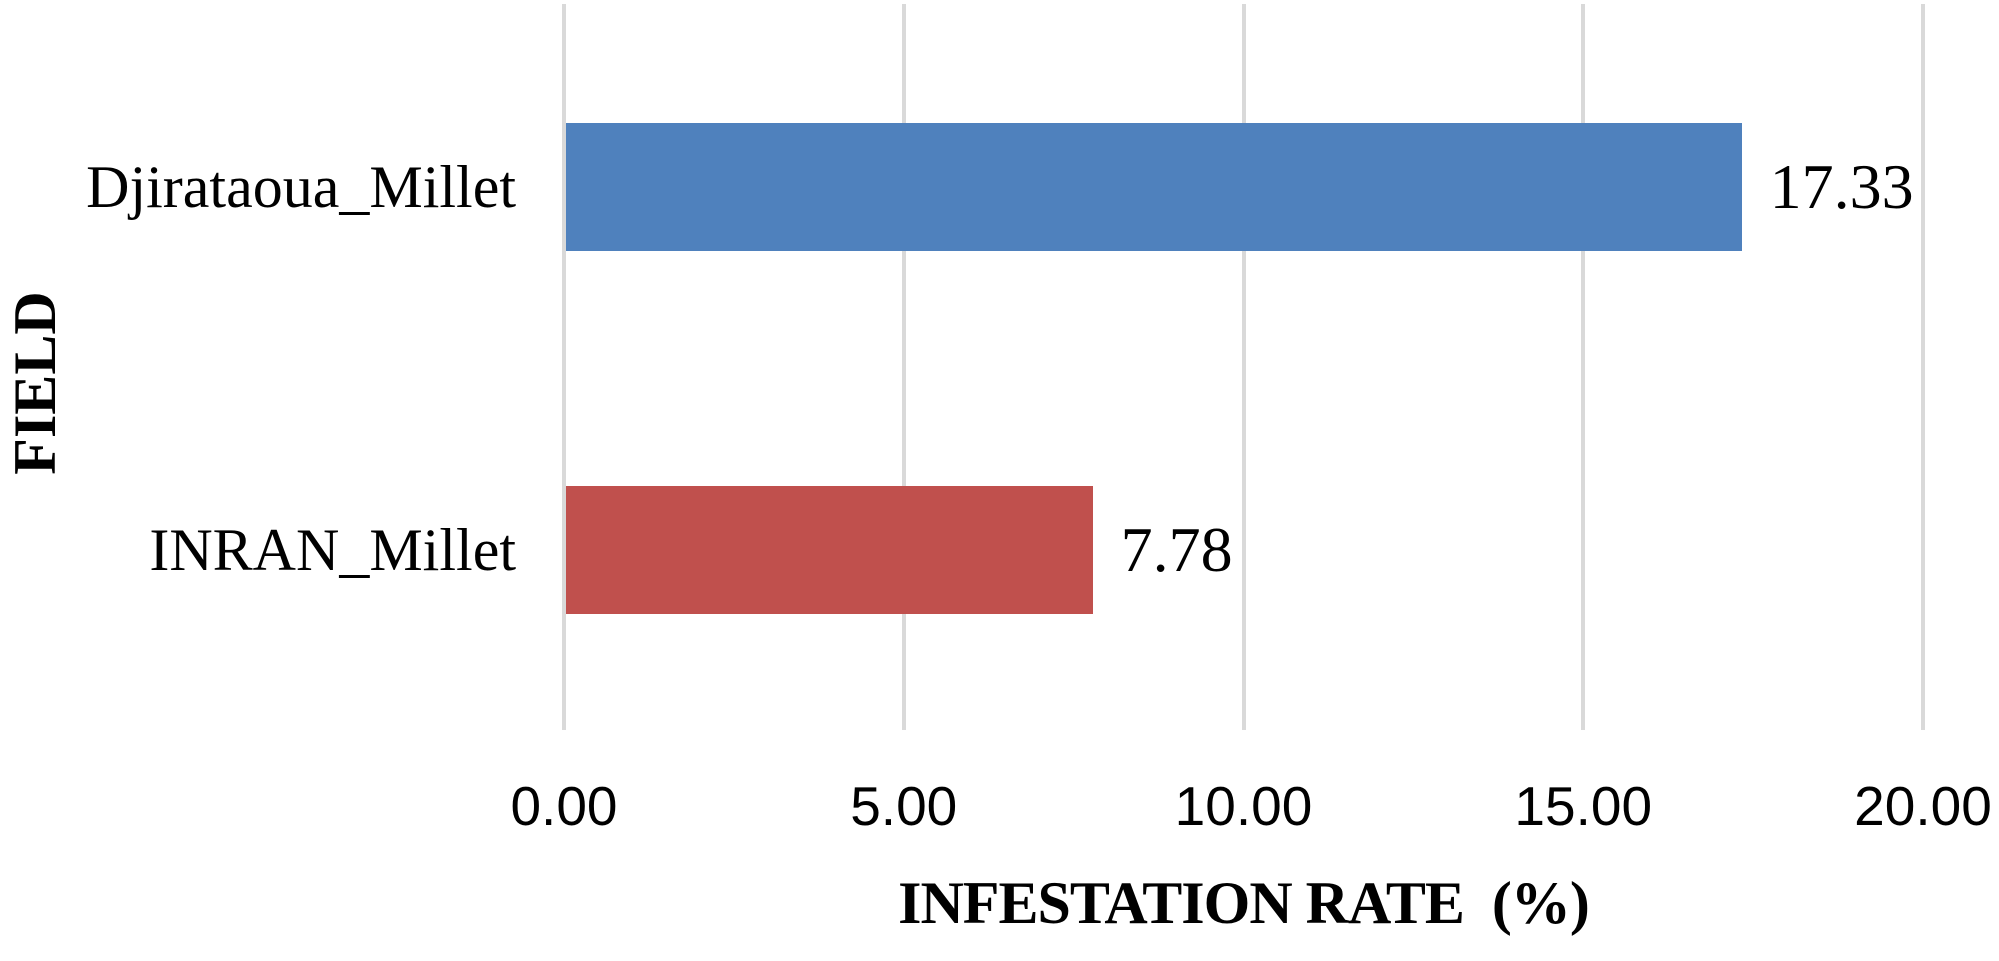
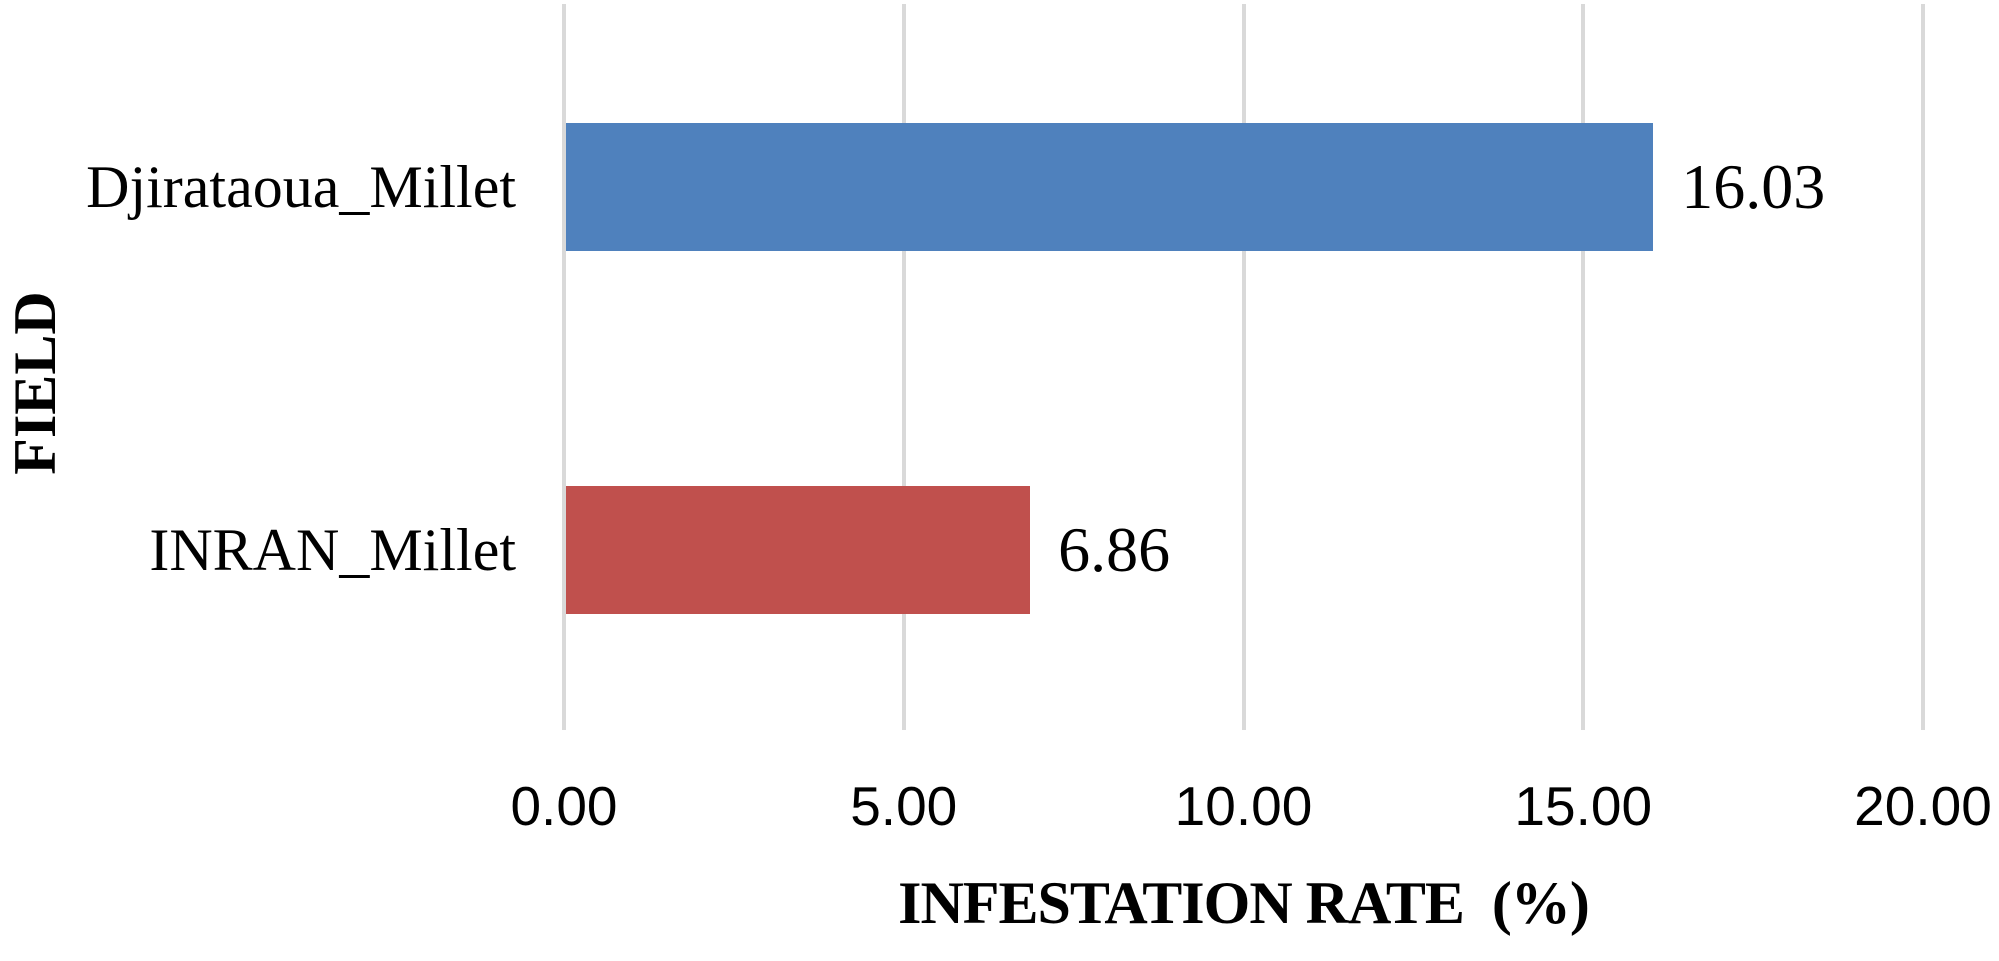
Djirataoua_Millet: 17.33 -> 16.03
INRAN_Millet: 7.78 -> 6.86
